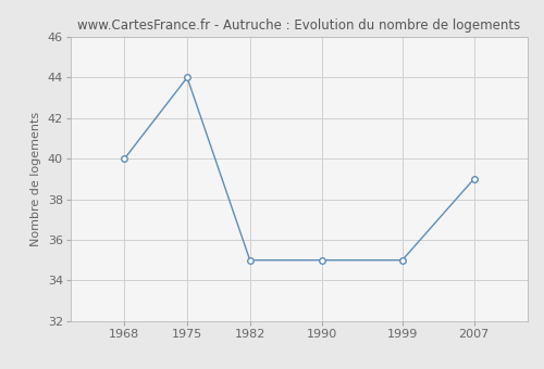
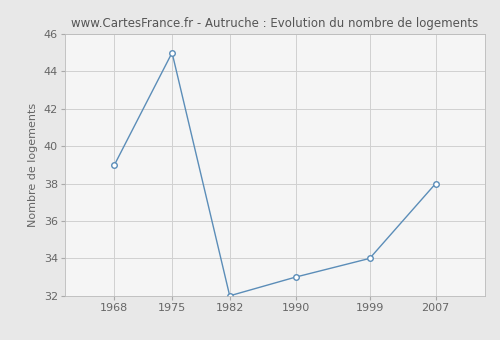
1968: 40 -> 39
1975: 44 -> 45
1982: 35 -> 32
1990: 35 -> 33
1999: 35 -> 34
2007: 39 -> 38
